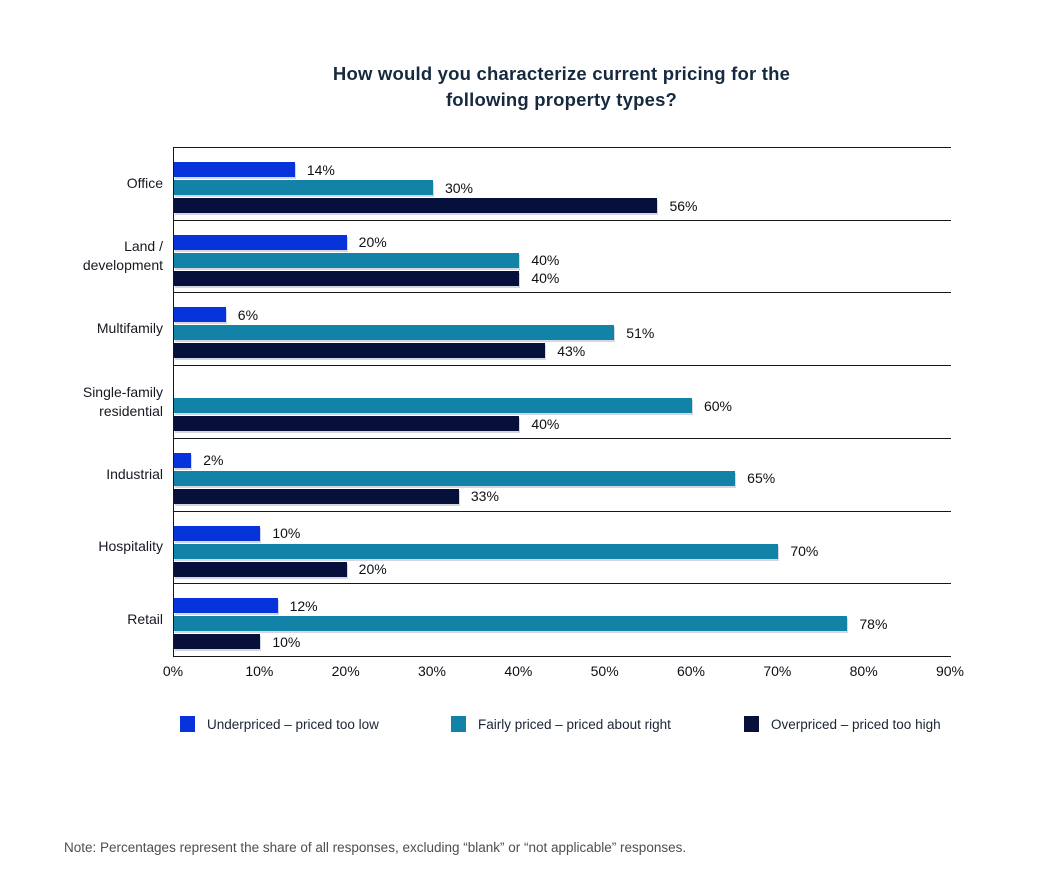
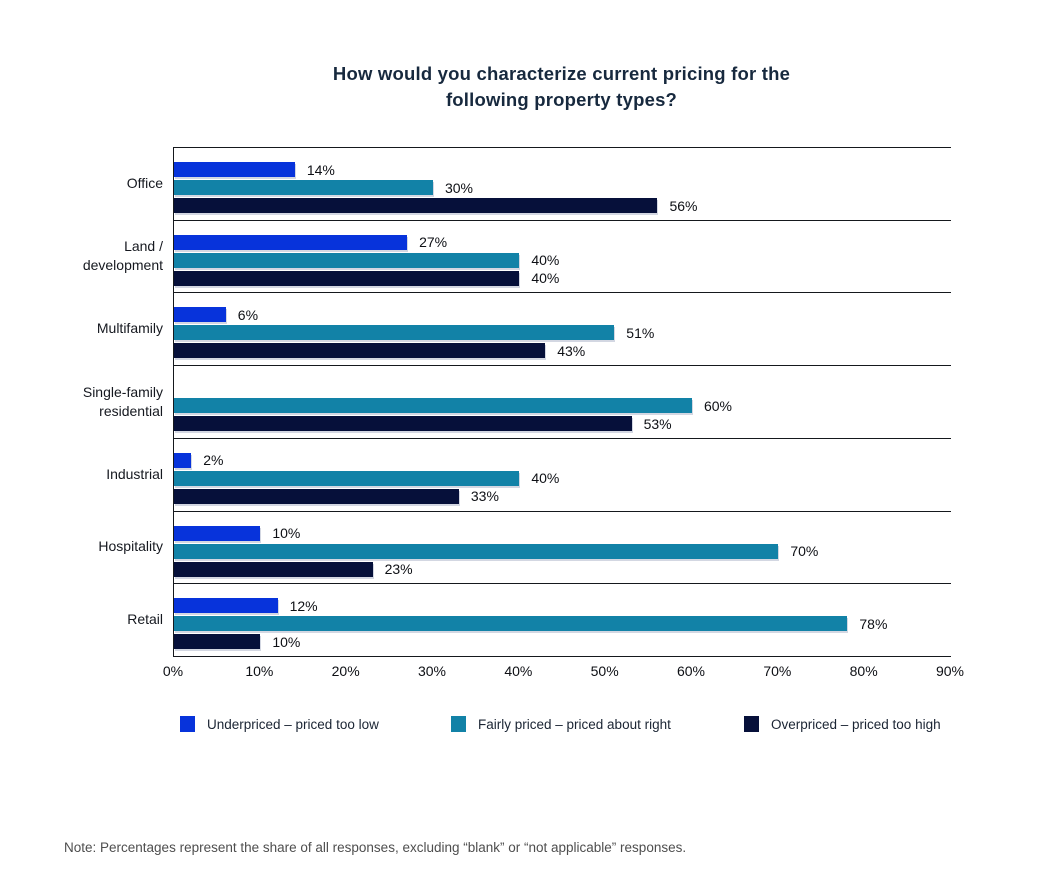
Underpriced – priced too low/Land / development: 20% -> 27%
Overpriced – priced too high/Single-family residential: 40% -> 53%
Fairly priced – priced about right/Industrial: 65% -> 40%
Overpriced – priced too high/Hospitality: 20% -> 23%
